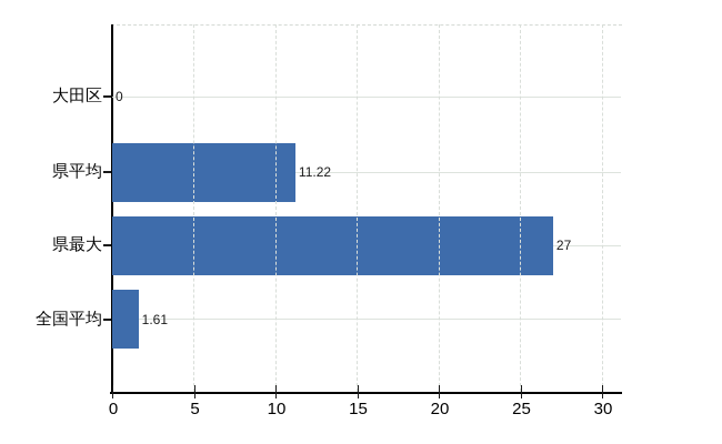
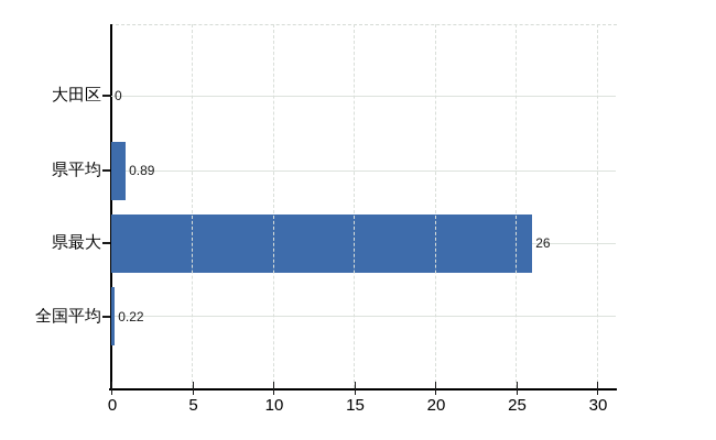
県平均: 11.22 -> 0.89
県最大: 27 -> 26
全国平均: 1.61 -> 0.22
